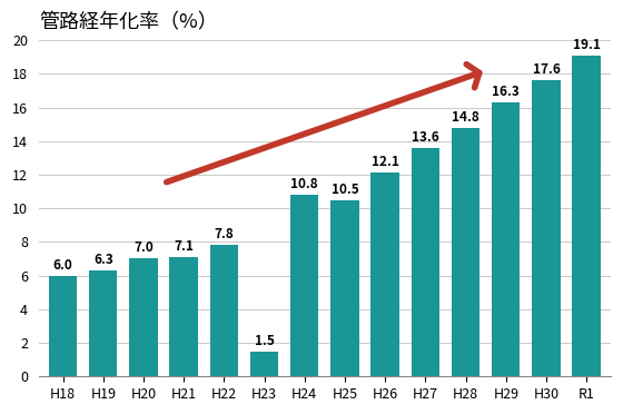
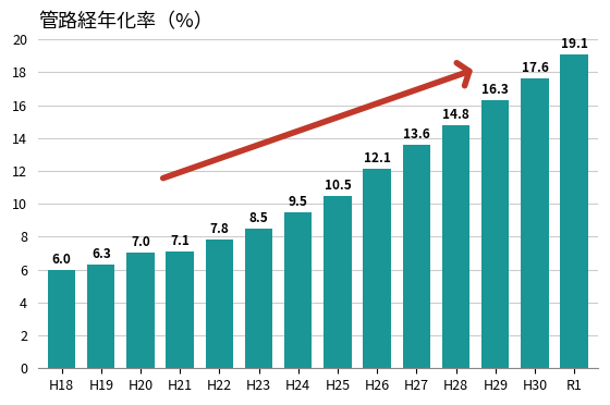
H23: 1.5 -> 8.5
H24: 10.8 -> 9.5
